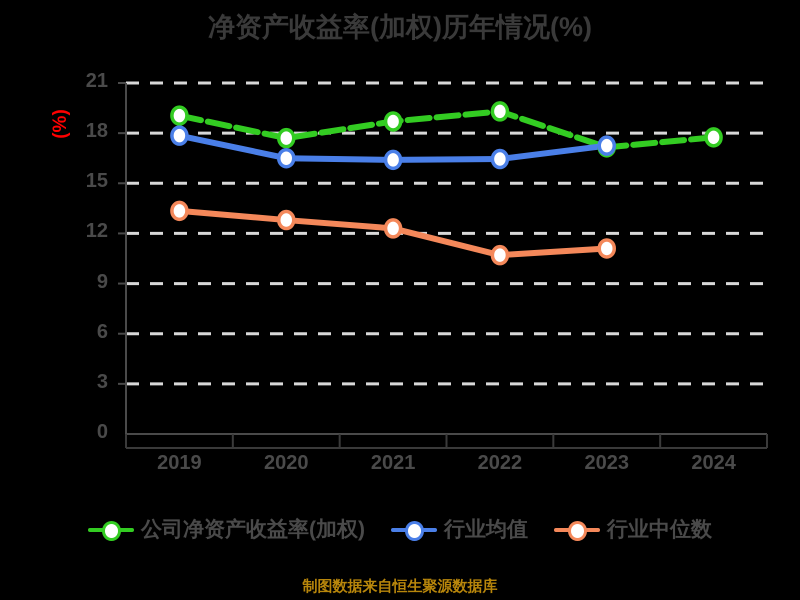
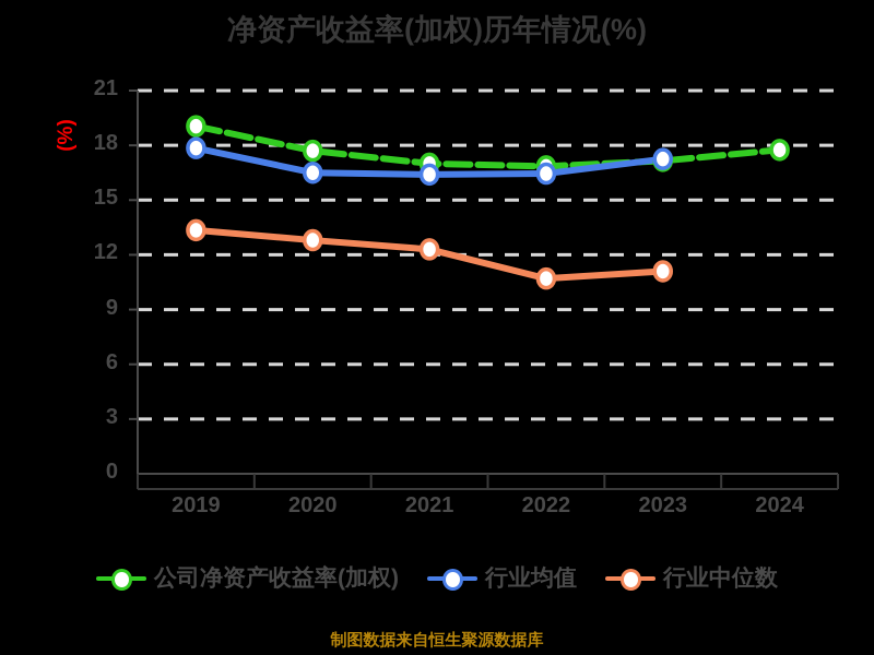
公司净资产收益率(加权)/2021: 18.7 -> 17.0
公司净资产收益率(加权)/2022: 19.3 -> 16.9
